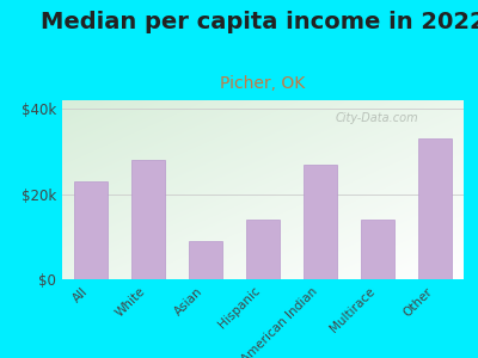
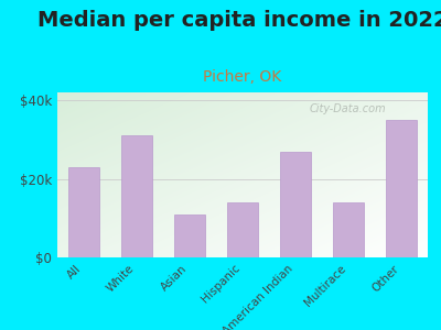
White: $28k -> $31k
Asian: $9k -> $11k
Other: $33k -> $35k
